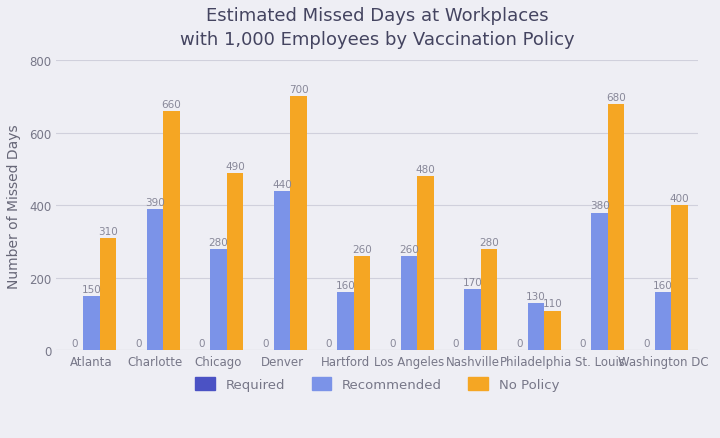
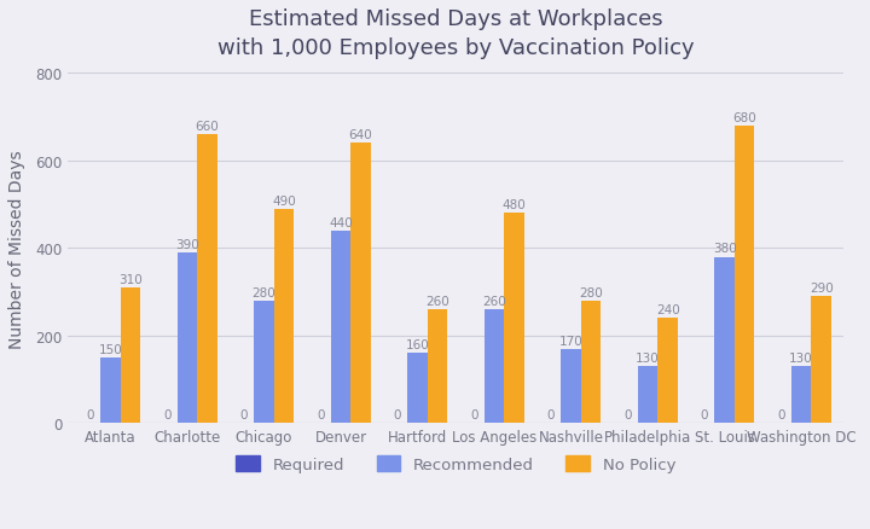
No Policy/Denver: 700 -> 640
No Policy/Philadelphia: 110 -> 240
Recommended/Washington DC: 160 -> 130
No Policy/Washington DC: 400 -> 290
